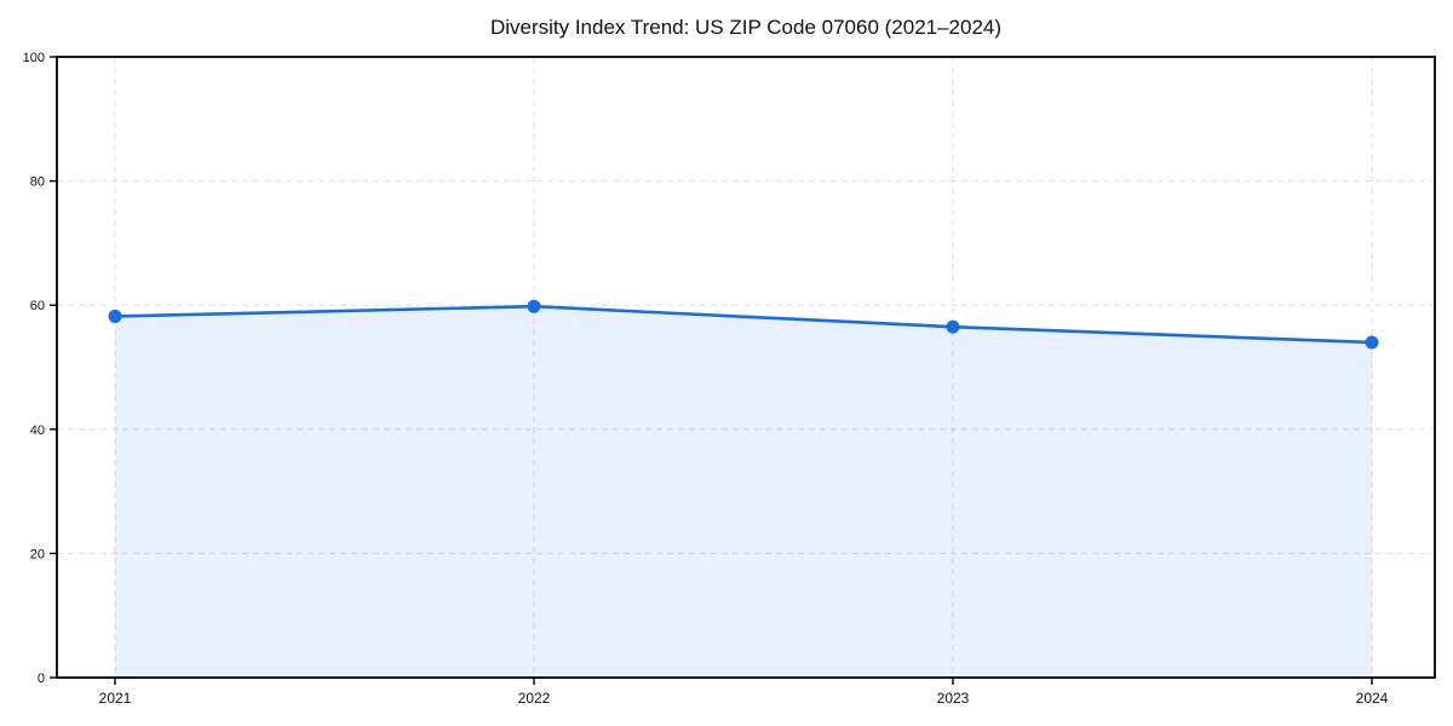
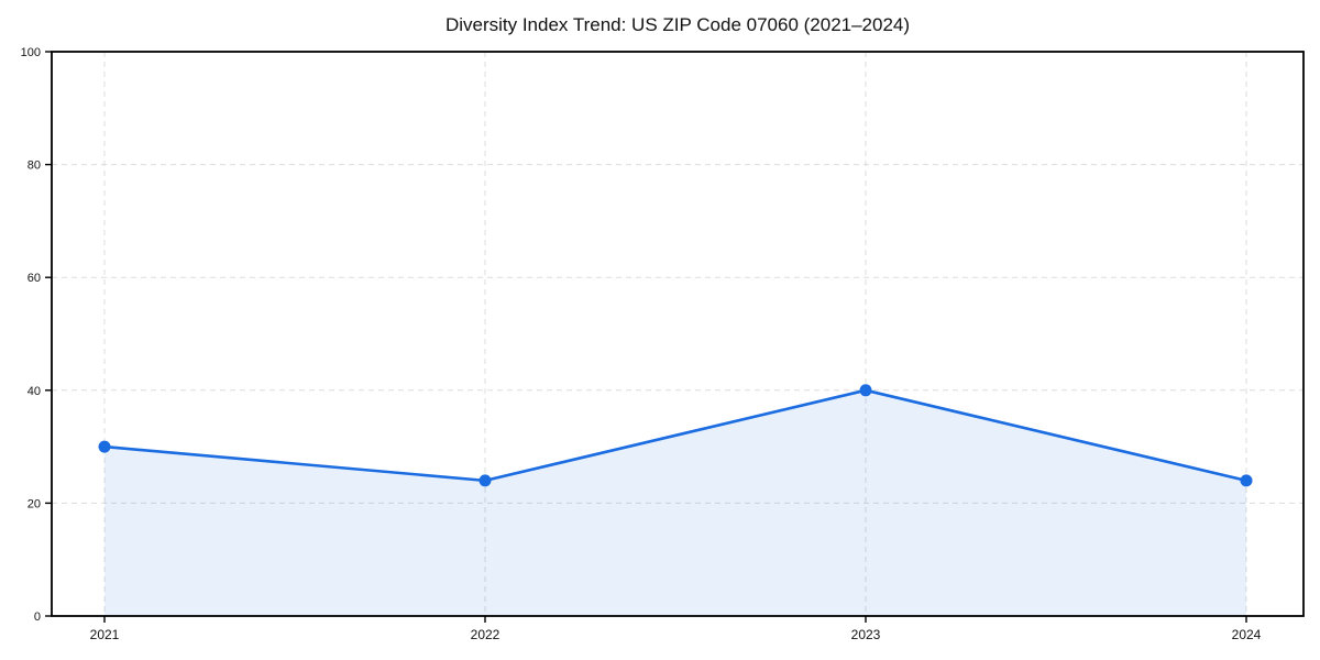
2021: 58 -> 30
2022: 60 -> 24
2023: 56 -> 40
2024: 54 -> 24
